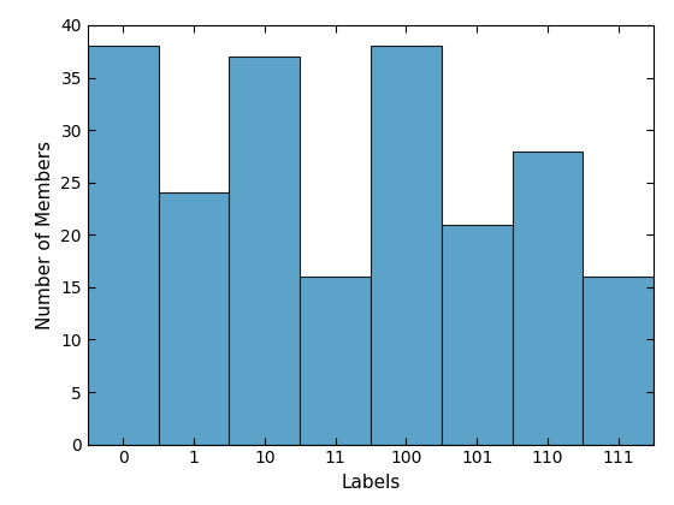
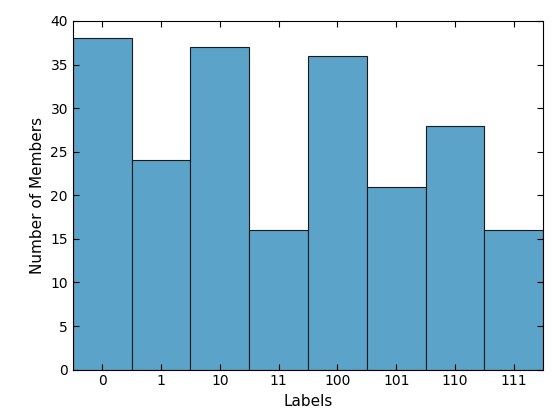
100: 38 -> 36
